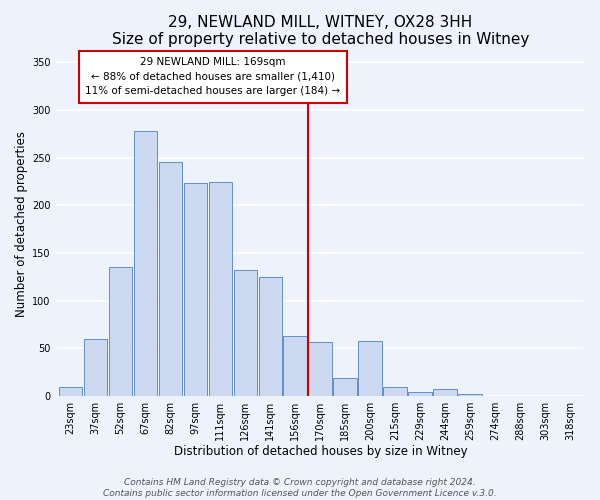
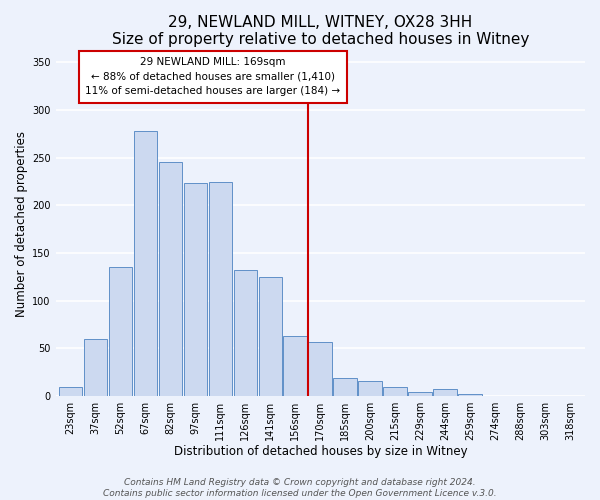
200sqm: 58 -> 16
